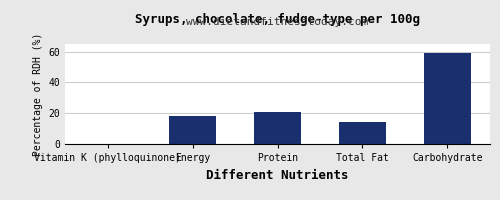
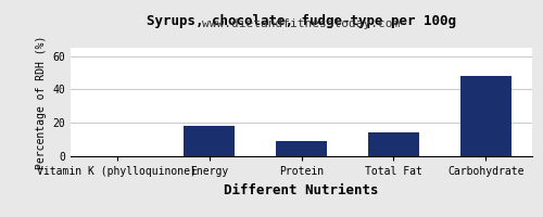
Protein: 21 -> 9
Carbohydrate: 59 -> 48
